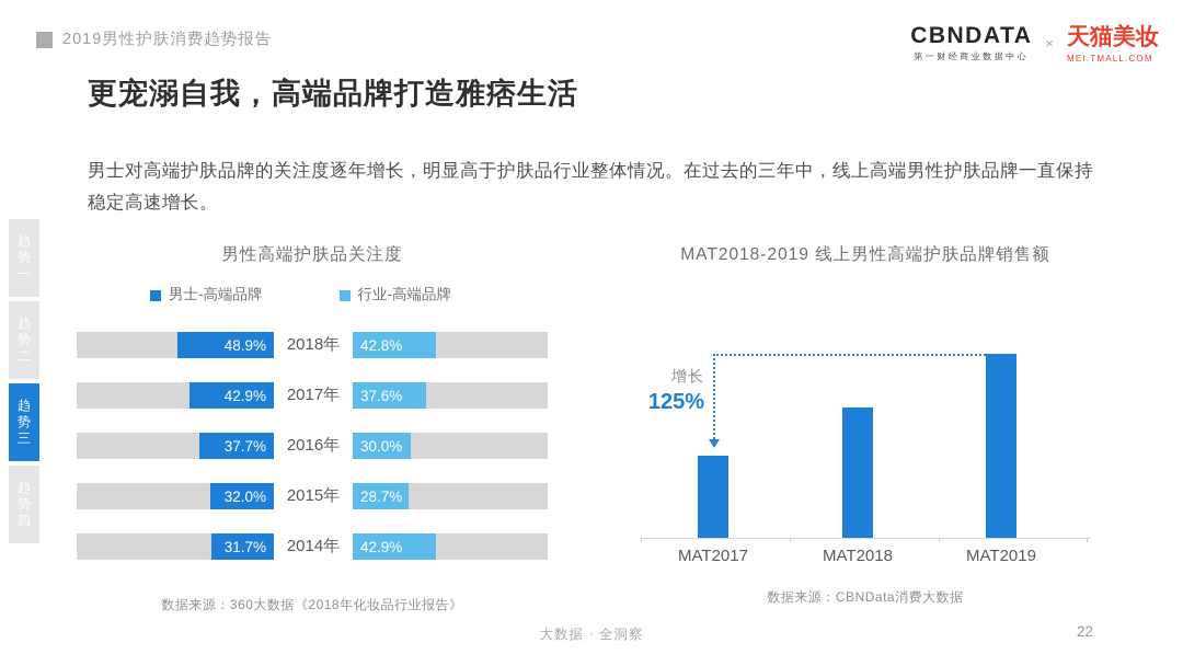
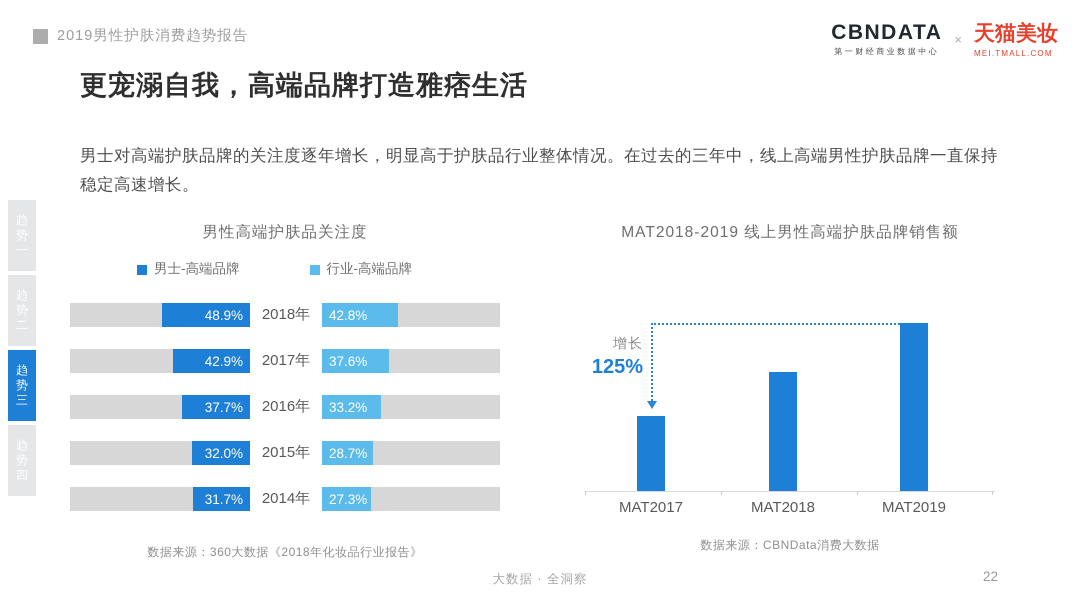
男性高端护肤品关注度/行业-高端品牌/2016年: 30.0% -> 33.2%
男性高端护肤品关注度/行业-高端品牌/2014年: 42.9% -> 27.3%
